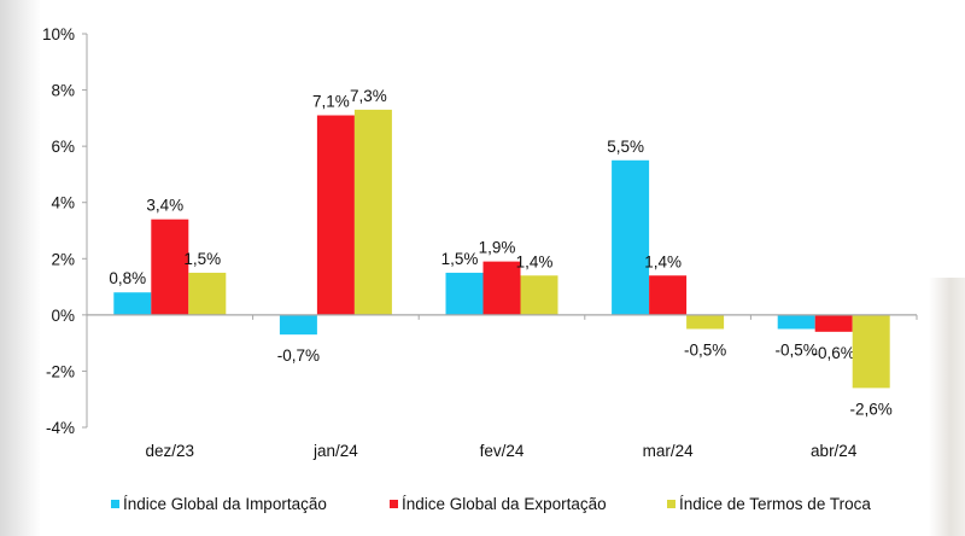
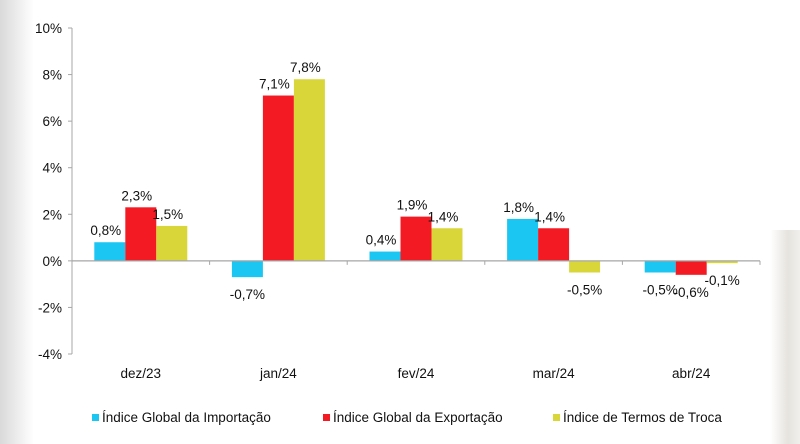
Índice Global da Exportação/dez/23: 3,4% -> 2,3%
Índice de Termos de Troca/jan/24: 7,3% -> 7,8%
Índice Global da Importação/fev/24: 1,5% -> 0,4%
Índice Global da Importação/mar/24: 5,5% -> 1,8%
Índice de Termos de Troca/abr/24: -2,6% -> -0,1%
